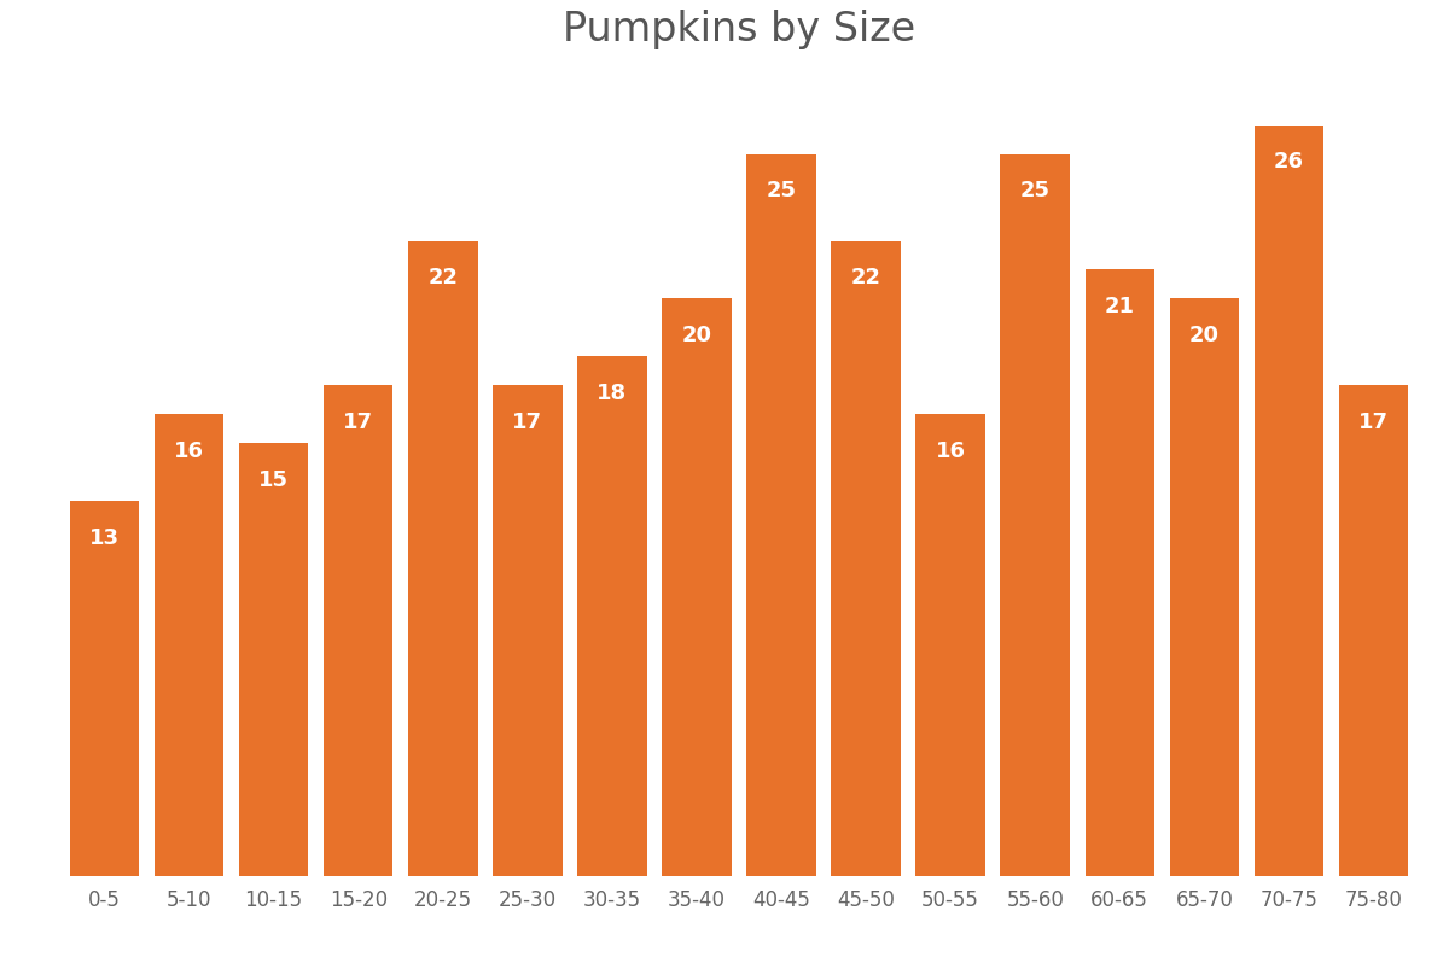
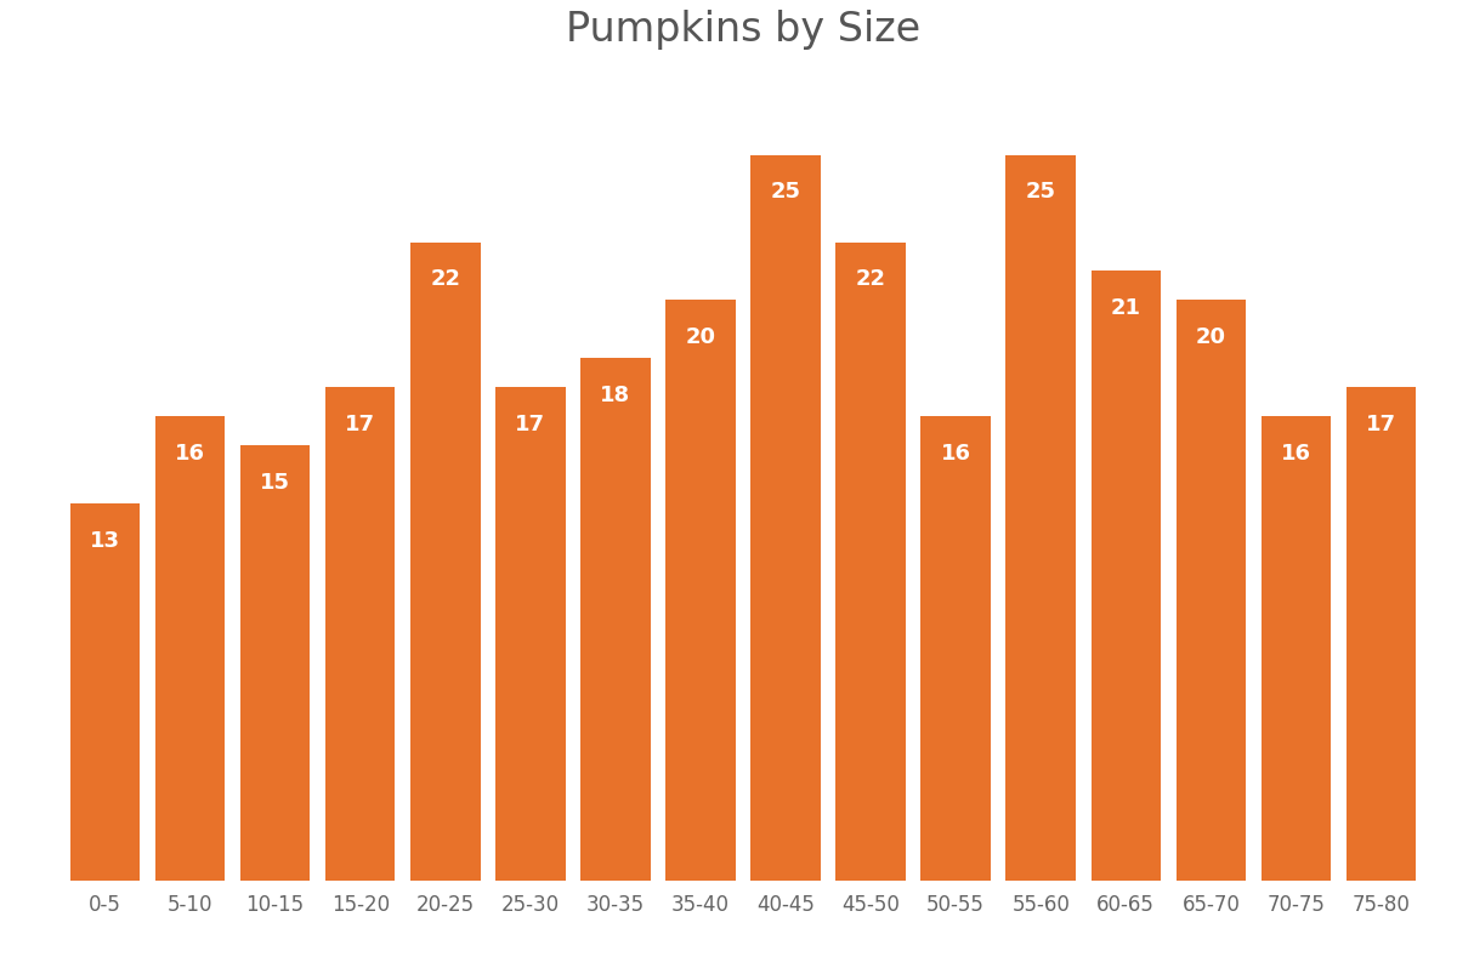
70-75: 26 -> 16
